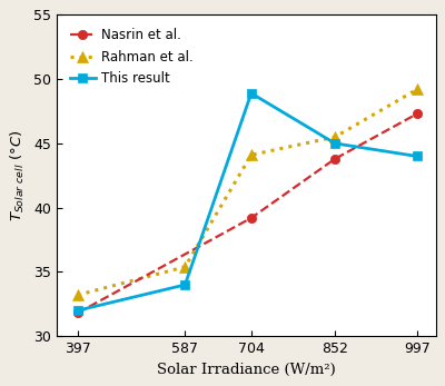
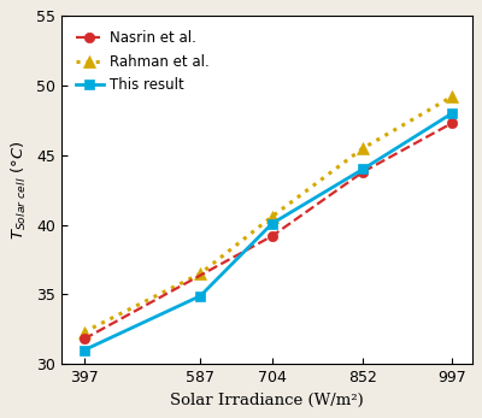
Rahman et al./397: 33.2 -> 32.3
This result/397: 32.0 -> 31.0
Rahman et al./587: 35.4 -> 36.5
This result/587: 34.0 -> 34.9
Rahman et al./704: 44.1 -> 40.6
This result/704: 48.9 -> 40.1
This result/852: 45.0 -> 44.0
This result/997: 44.0 -> 48.0
